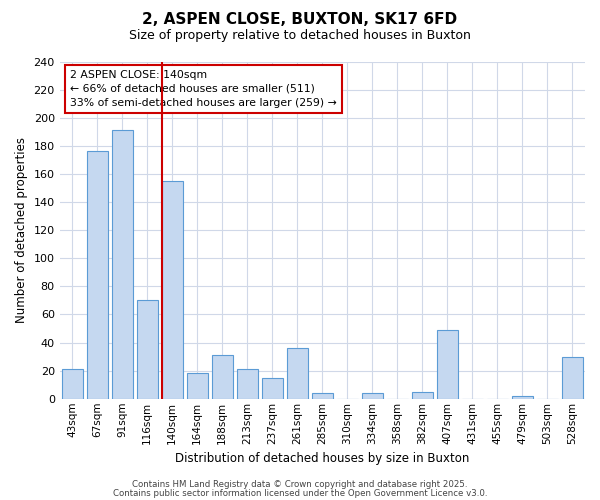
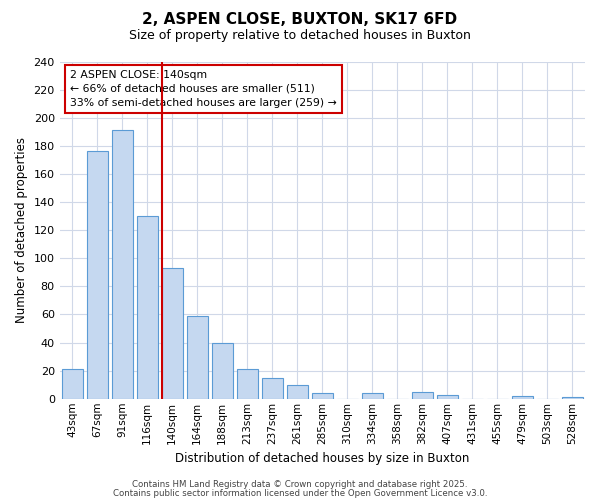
116sqm: 70 -> 130
140sqm: 155 -> 93
164sqm: 18 -> 59
188sqm: 31 -> 40
261sqm: 36 -> 10
407sqm: 49 -> 3
528sqm: 30 -> 1
